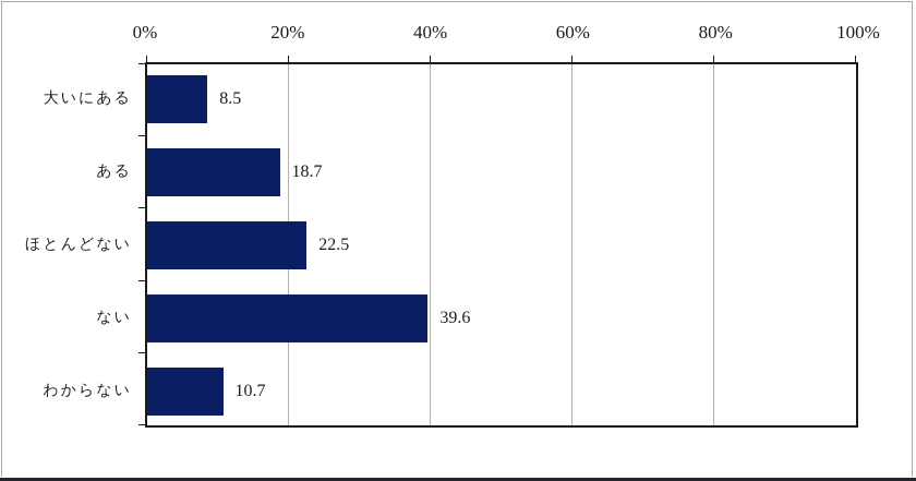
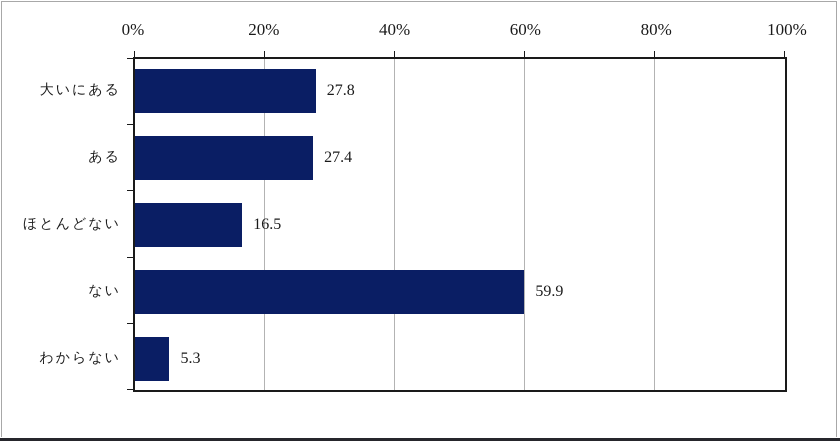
大いにある: 8.5 -> 27.8
ある: 18.7 -> 27.4
ほとんどない: 22.5 -> 16.5
ない: 39.6 -> 59.9
わからない: 10.7 -> 5.3
